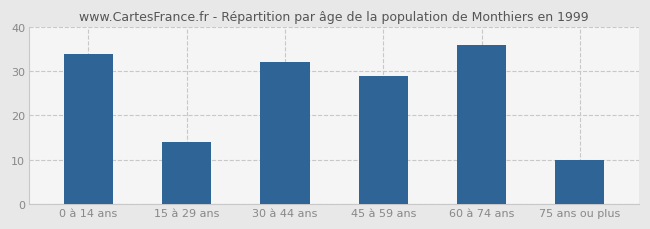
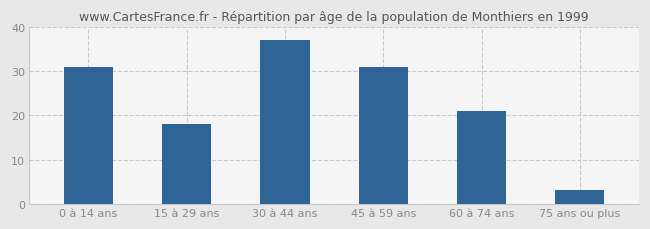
0 à 14 ans: 34 -> 31
15 à 29 ans: 14 -> 18
30 à 44 ans: 32 -> 37
45 à 59 ans: 29 -> 31
60 à 74 ans: 36 -> 21
75 ans ou plus: 10 -> 3
